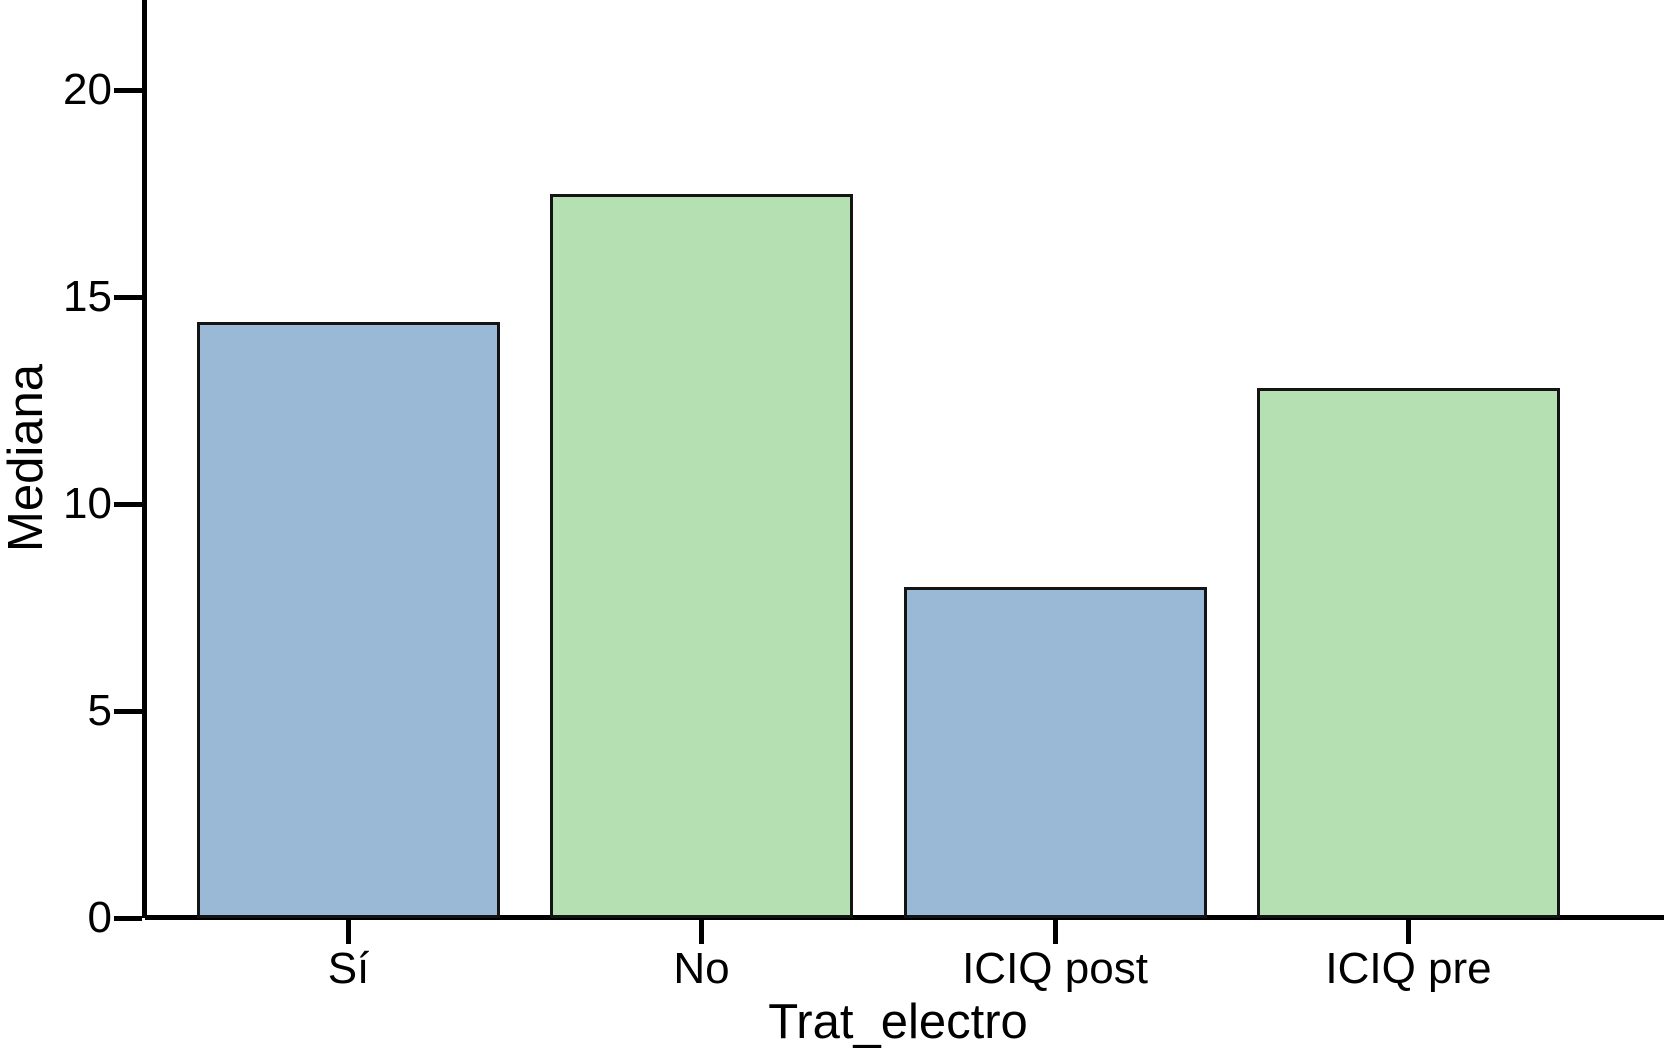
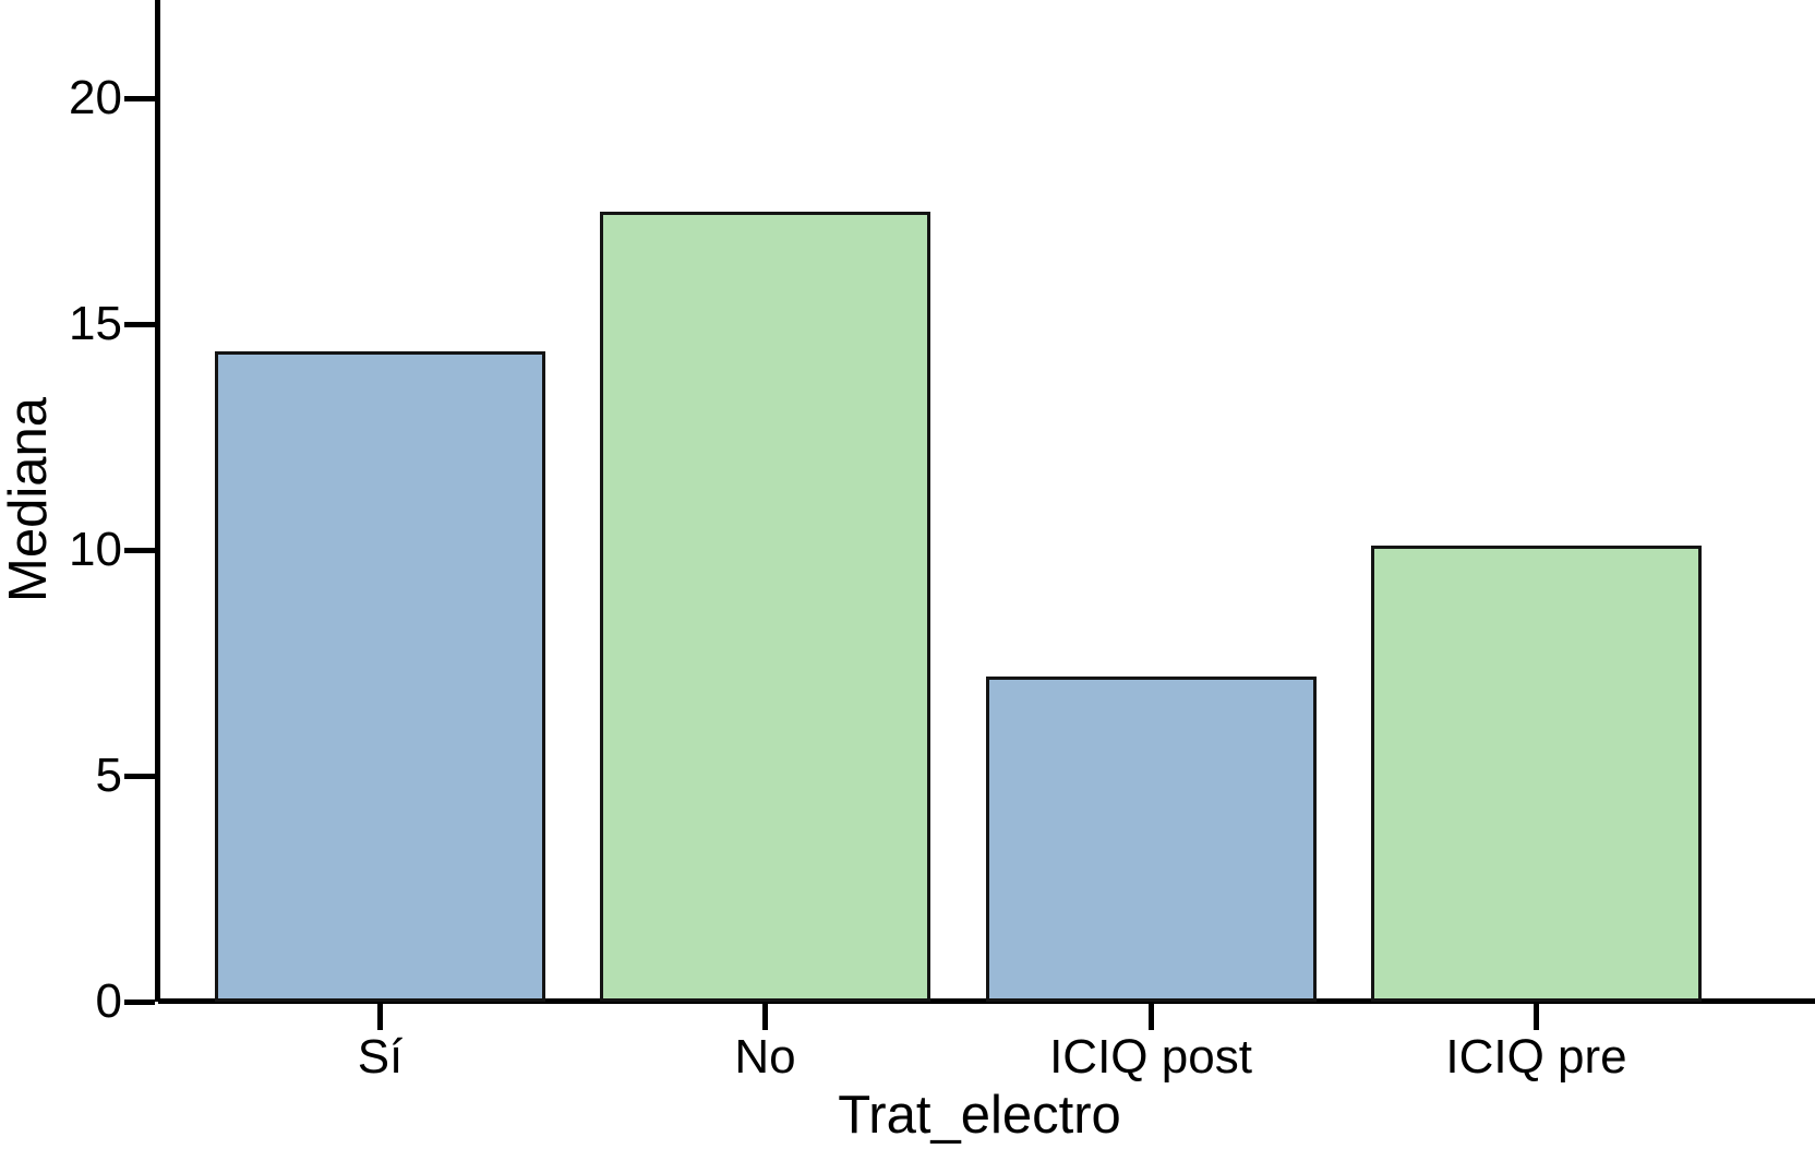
ICIQ post: 8.0 -> 7.2
ICIQ pre: 12.8 -> 10.1
